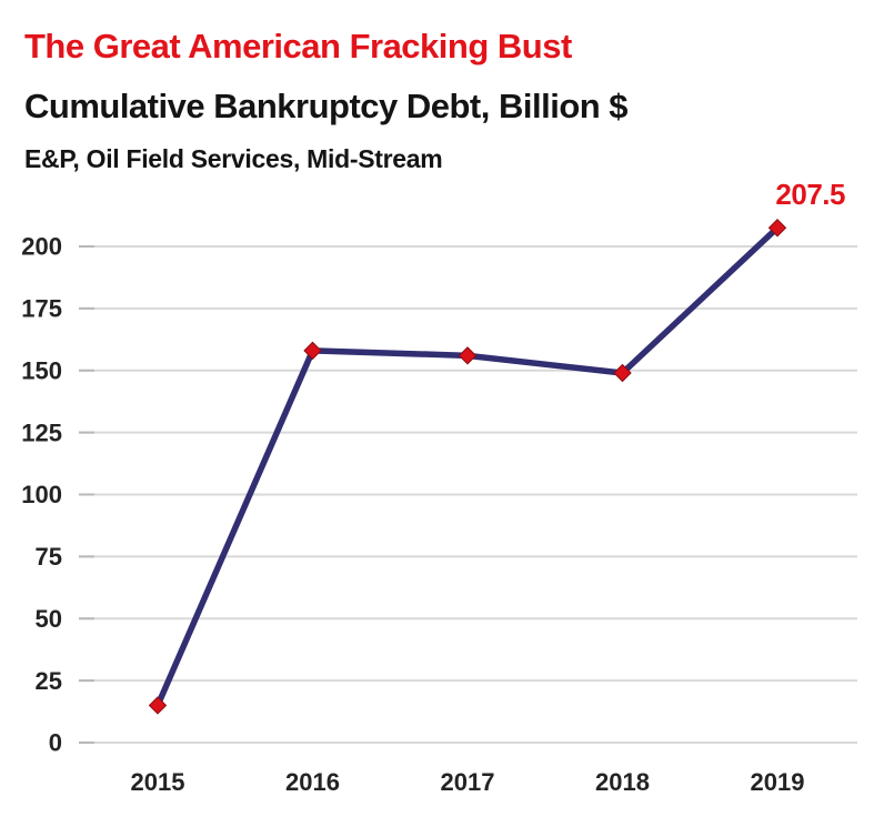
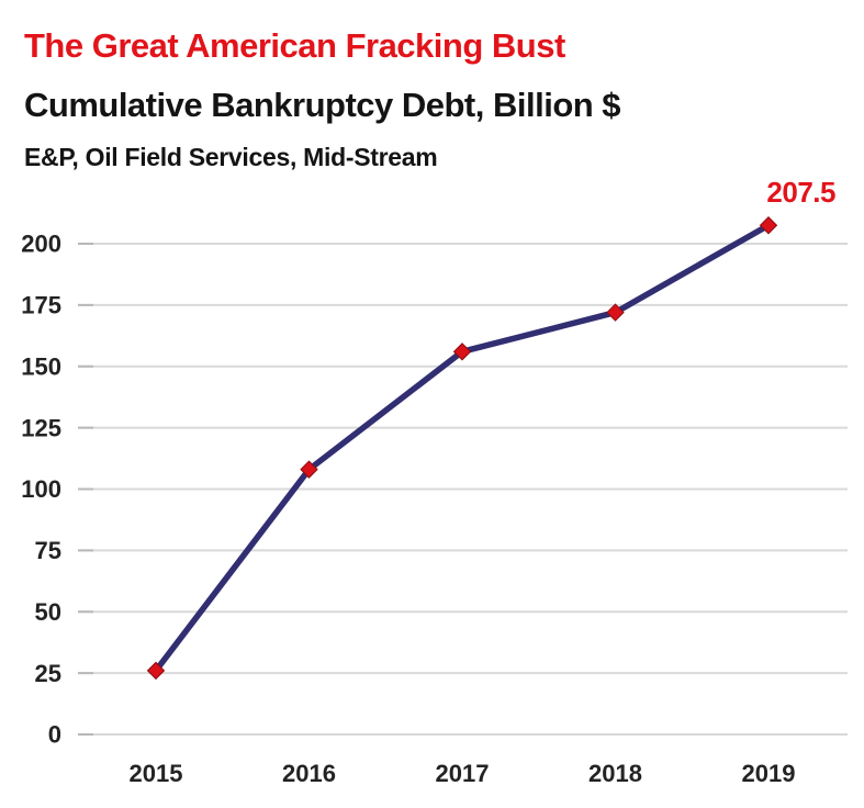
2015: 15 -> 26
2016: 158 -> 108
2018: 149 -> 172
